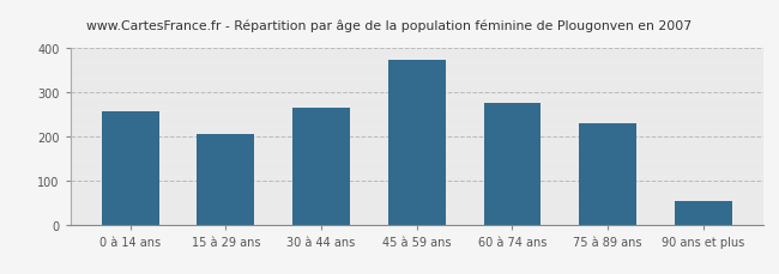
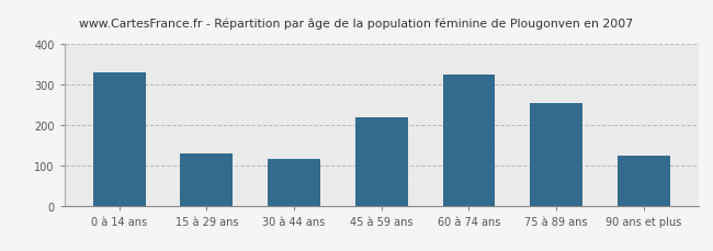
0 à 14 ans: 258 -> 330
15 à 29 ans: 206 -> 130
30 à 44 ans: 265 -> 115
45 à 59 ans: 375 -> 220
60 à 74 ans: 276 -> 325
75 à 89 ans: 229 -> 255
90 ans et plus: 52 -> 125
